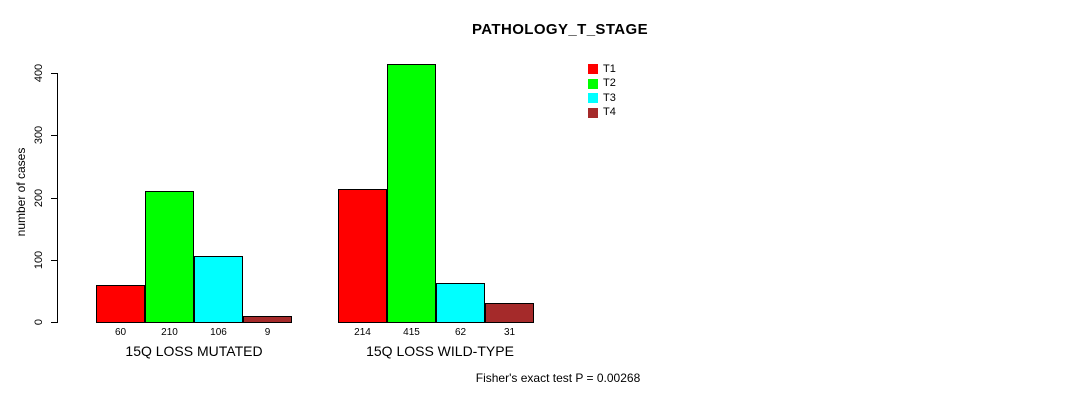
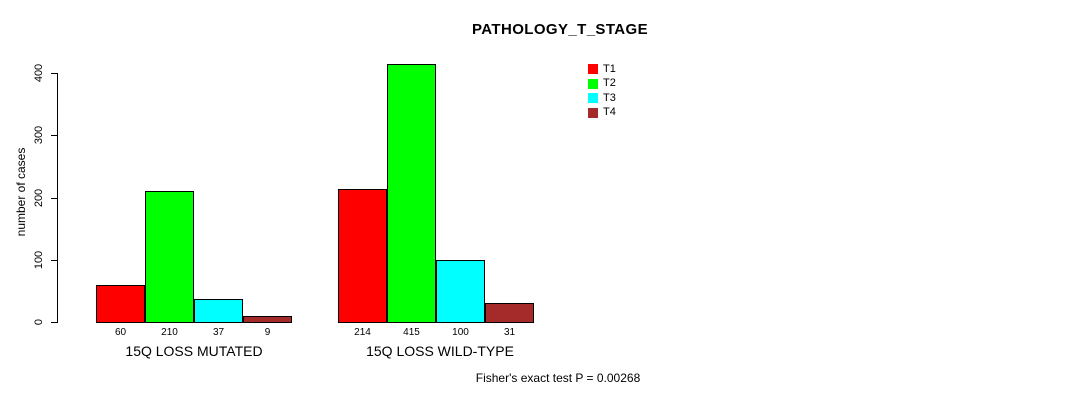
T3/15Q LOSS MUTATED: 106 -> 37
T3/15Q LOSS WILD-TYPE: 62 -> 100
